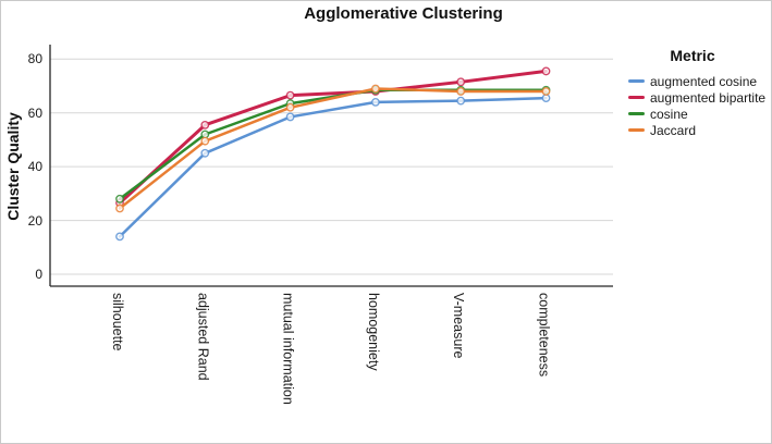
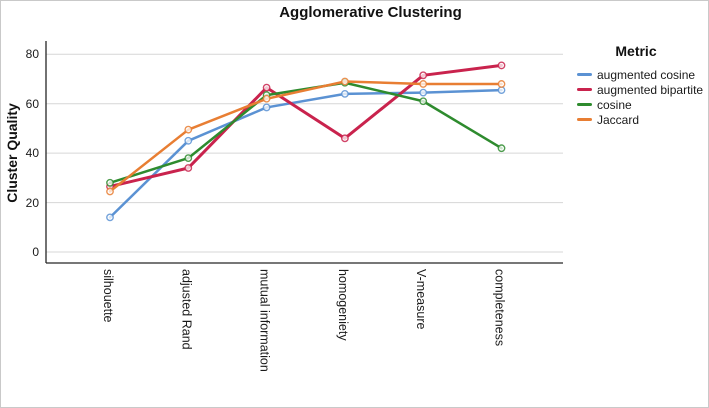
augmented bipartite/adjusted Rand: 56 -> 34
cosine/adjusted Rand: 52 -> 38
augmented bipartite/homogeniety: 68 -> 46
cosine/V-measure: 68 -> 61
cosine/completeness: 68 -> 42
